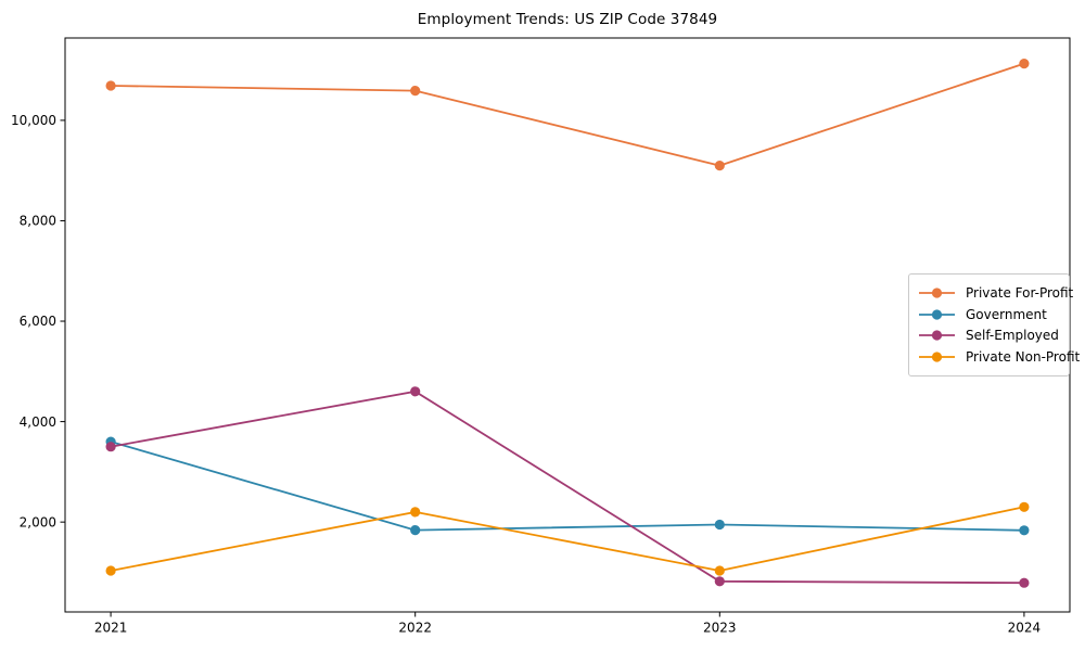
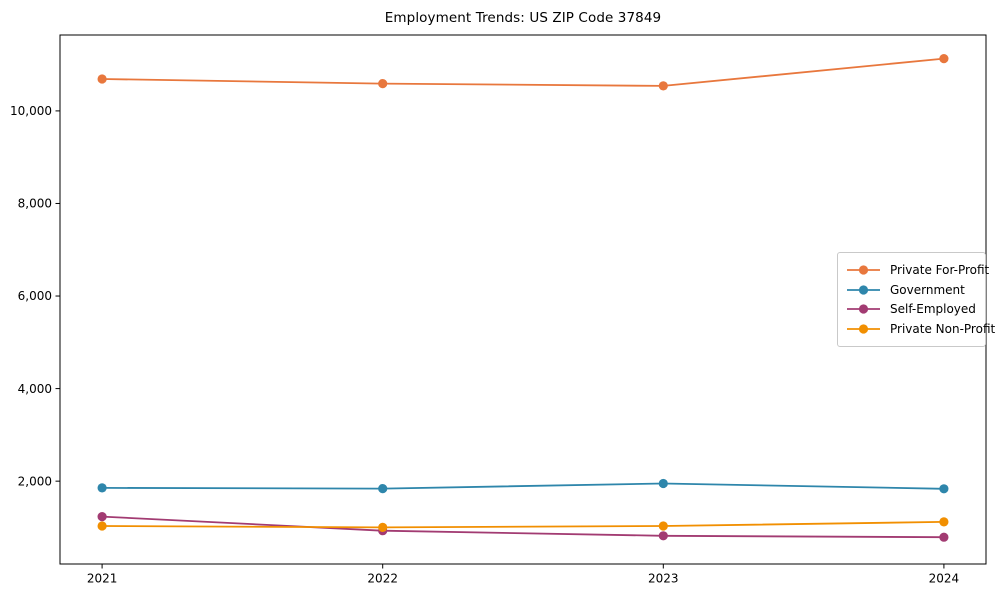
Government/2021: 3600 -> 1900
Self-Employed/2021: 3500 -> 1200
Self-Employed/2022: 4600 -> 900
Private Non-Profit/2022: 2200 -> 1000
Private For-Profit/2023: 9100 -> 10500
Private Non-Profit/2024: 2300 -> 1100
